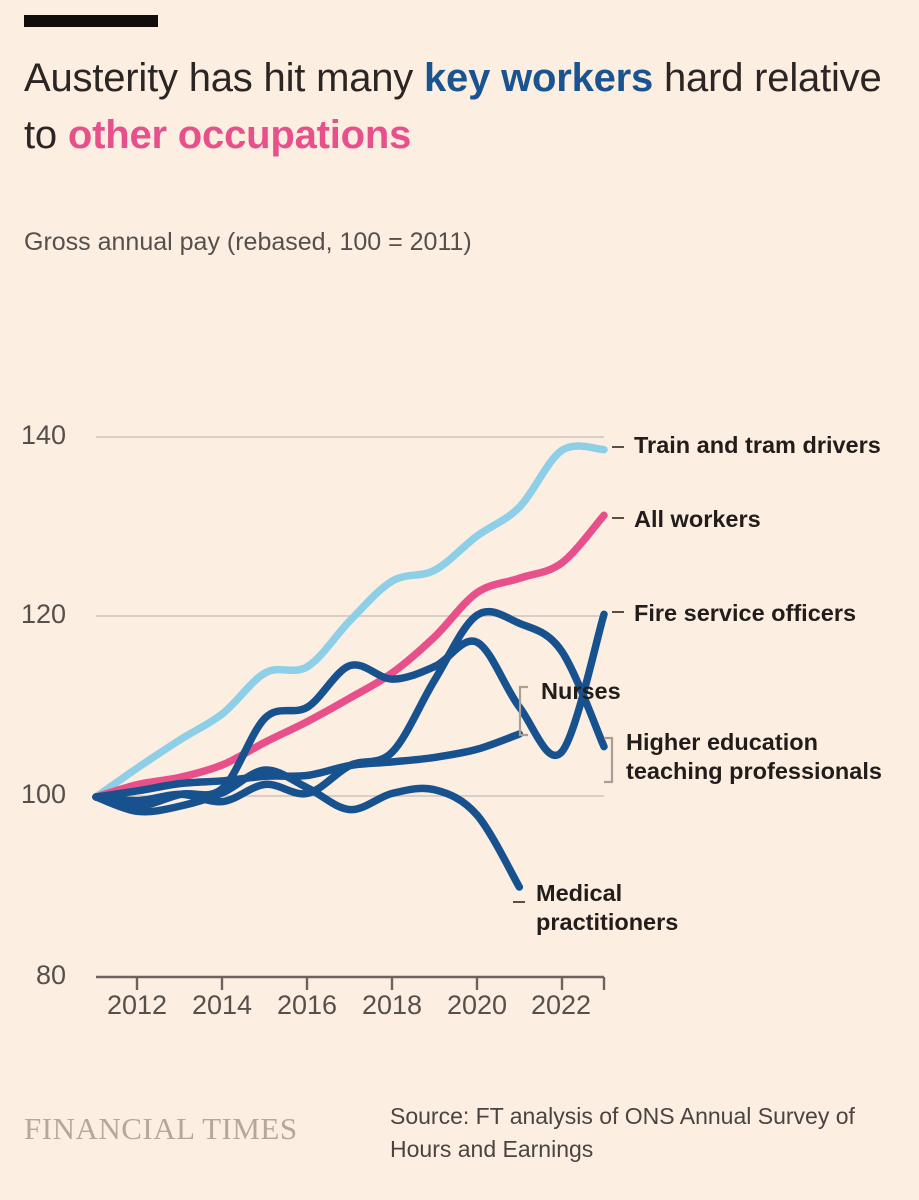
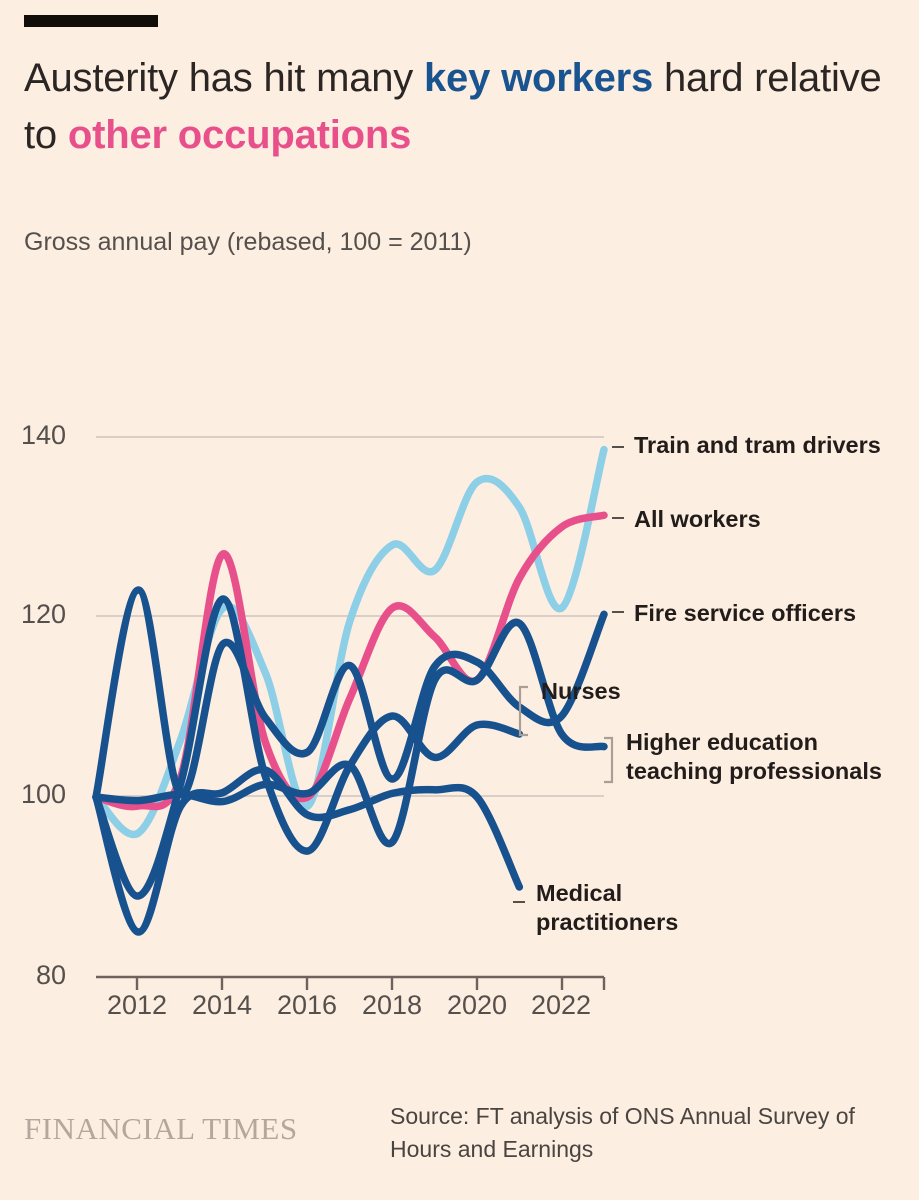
Train and tram drivers/2012: 103 -> 96
All workers/2012: 101 -> 99
Fire service officers/2012: 99 -> 123
Higher education teaching professionals/2012: 101 -> 89
Medical practitioners/2012: 98 -> 85
Train and tram drivers/2014: 109 -> 121
All workers/2014: 104 -> 127
Fire service officers/2014: 101 -> 117
Higher education teaching professionals/2014: 102 -> 122
Train and tram drivers/2016: 114 -> 99
All workers/2016: 108 -> 100
Fire service officers/2016: 110 -> 105
Higher education teaching professionals/2016: 102 -> 94
Medical practitioners/2016: 101 -> 98
Train and tram drivers/2018: 124 -> 128
All workers/2018: 114 -> 121
Fire service officers/2018: 113 -> 102
Nurses/2018: 105 -> 95
Higher education teaching professionals/2018: 104 -> 109
Train and tram drivers/2020: 129 -> 135
All workers/2020: 123 -> 113
Fire service officers/2020: 117 -> 115
Nurses/2020: 120 -> 113
Higher education teaching professionals/2020: 105 -> 108
Medical practitioners/2020: 98 -> 100
Train and tram drivers/2022: 138 -> 121
All workers/2022: 126 -> 130
Fire service officers/2022: 105 -> 109
Nurses/2022: 116 -> 107
